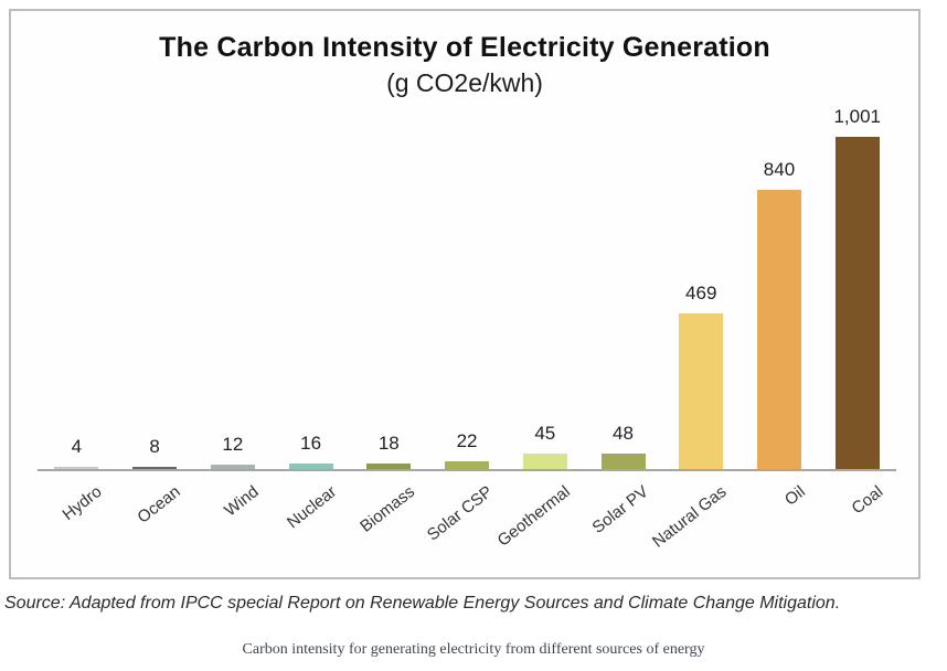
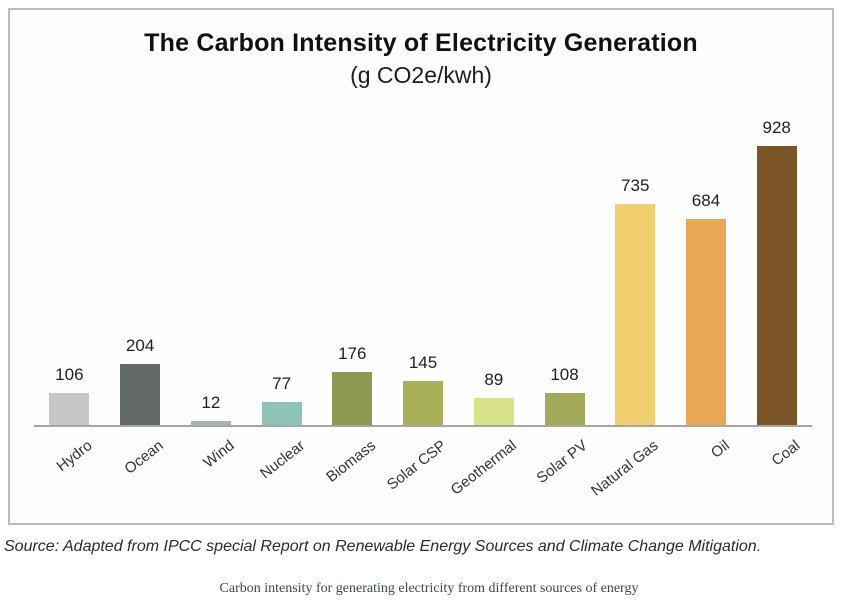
Hydro: 4 -> 106
Ocean: 8 -> 204
Nuclear: 16 -> 77
Biomass: 18 -> 176
Solar CSP: 22 -> 145
Geothermal: 45 -> 89
Solar PV: 48 -> 108
Natural Gas: 469 -> 735
Oil: 840 -> 684
Coal: 1,001 -> 928
